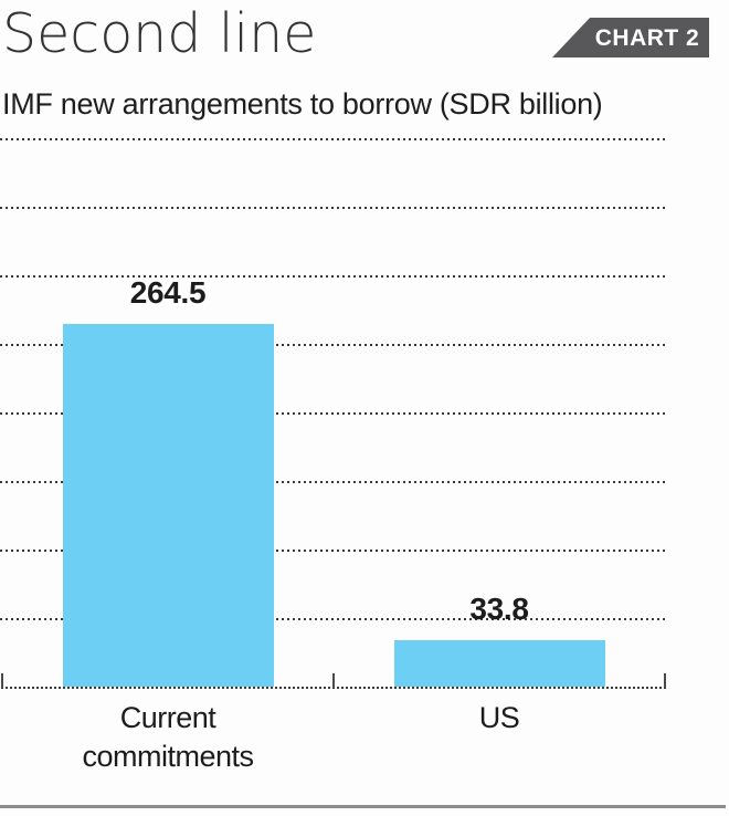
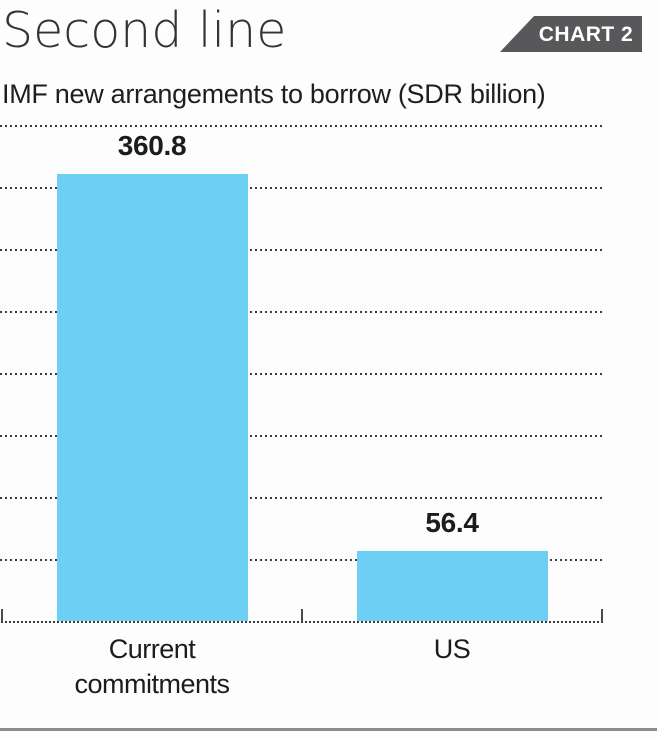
Current commitments: 264.5 -> 360.8
US: 33.8 -> 56.4
